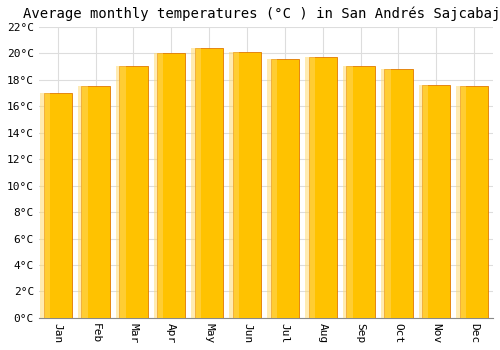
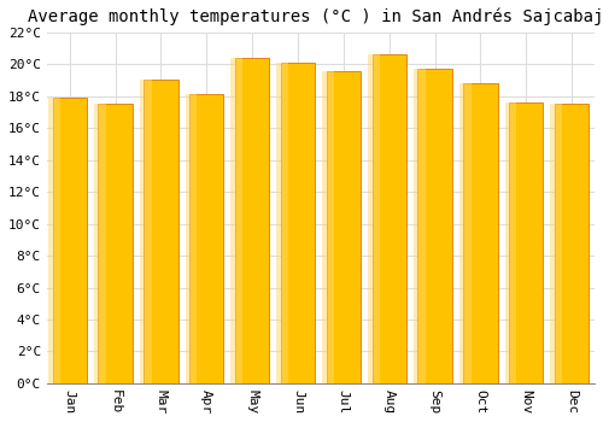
Jan: 17.0°C -> 17.9°C
Apr: 20.0°C -> 18.1°C
Aug: 19.7°C -> 20.6°C
Sep: 19.0°C -> 19.7°C
